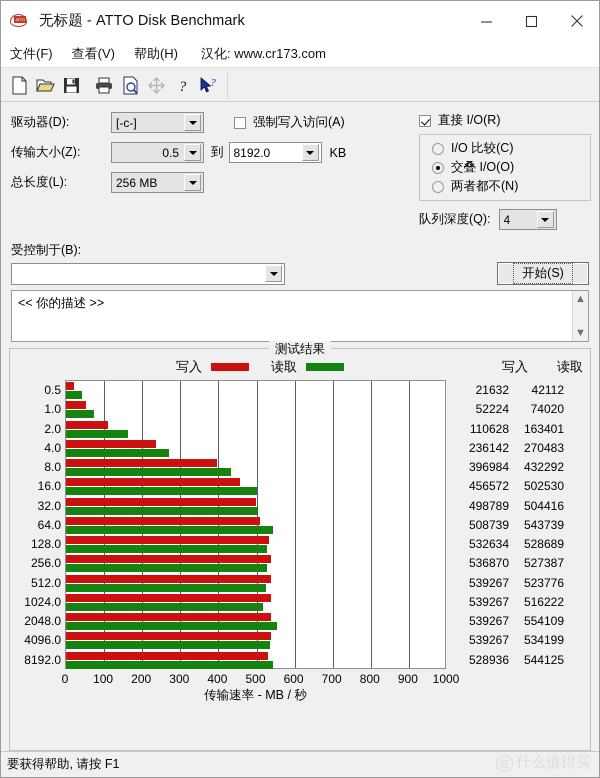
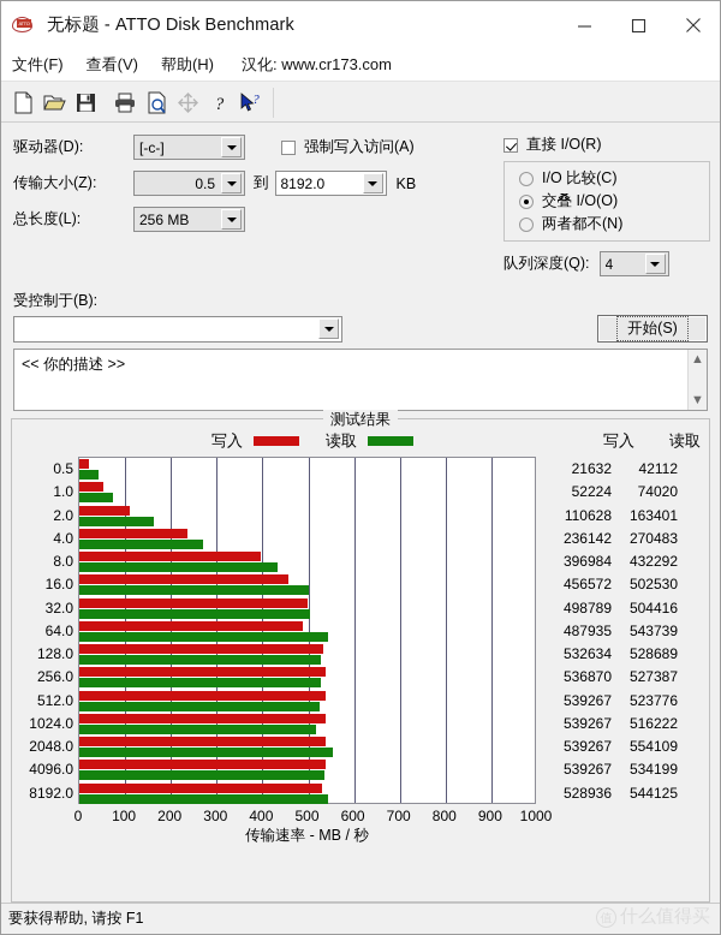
写入/64.0: 508739 -> 487935
